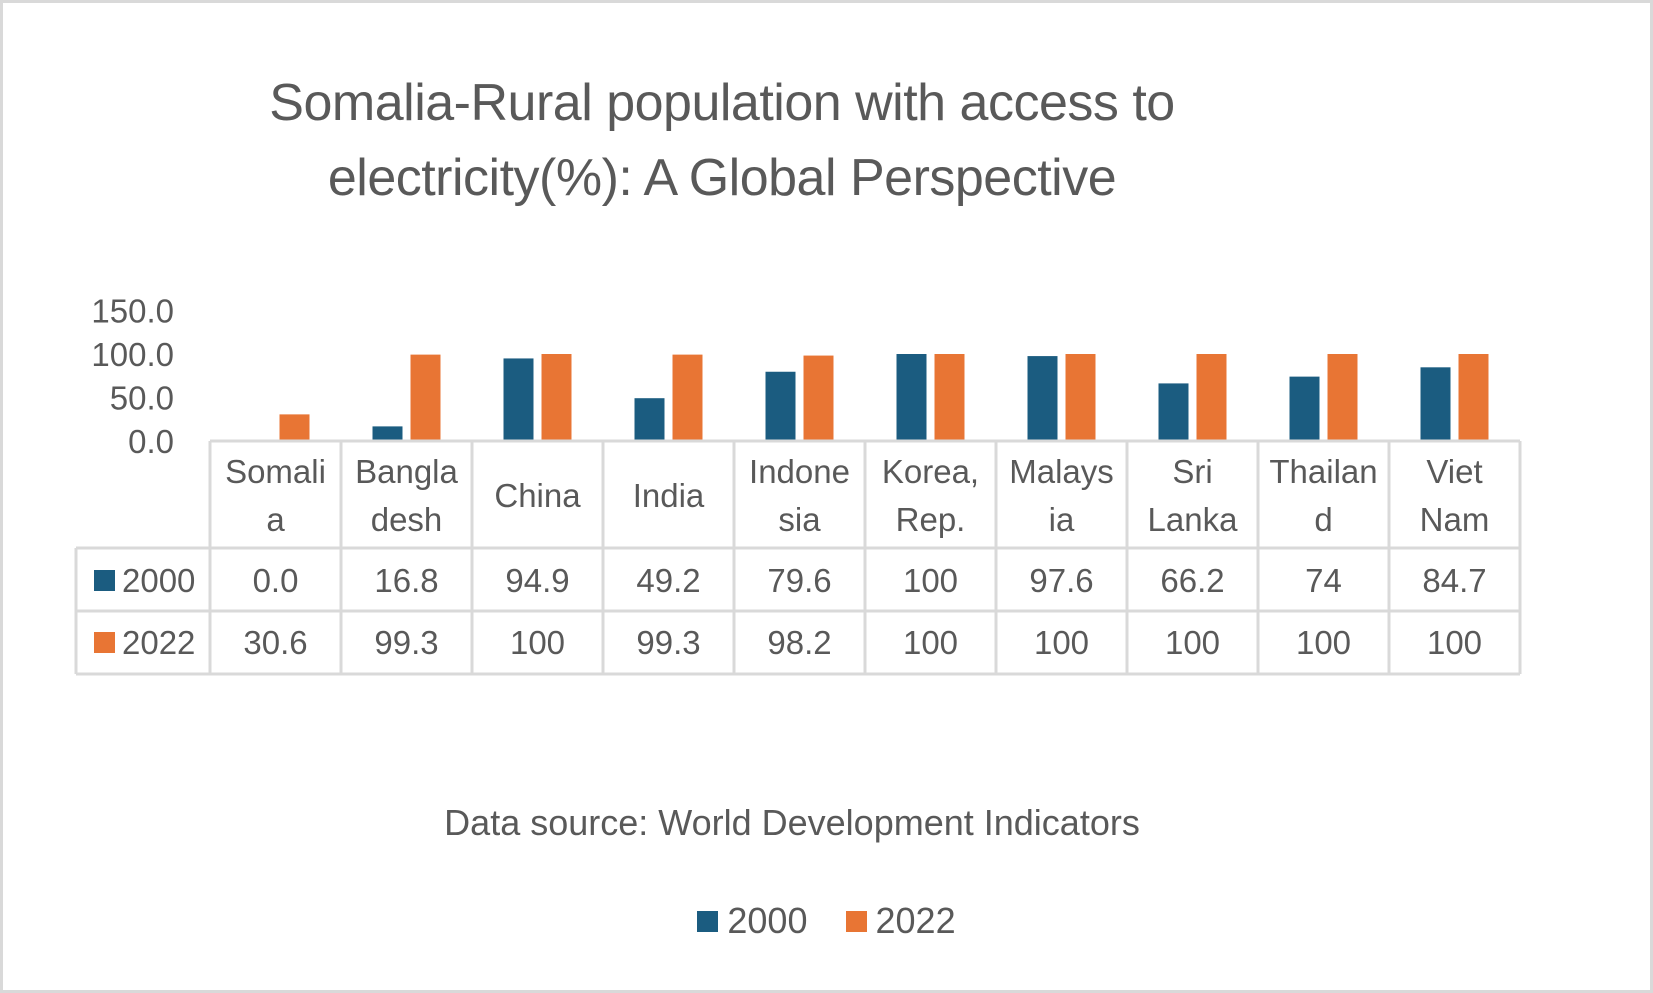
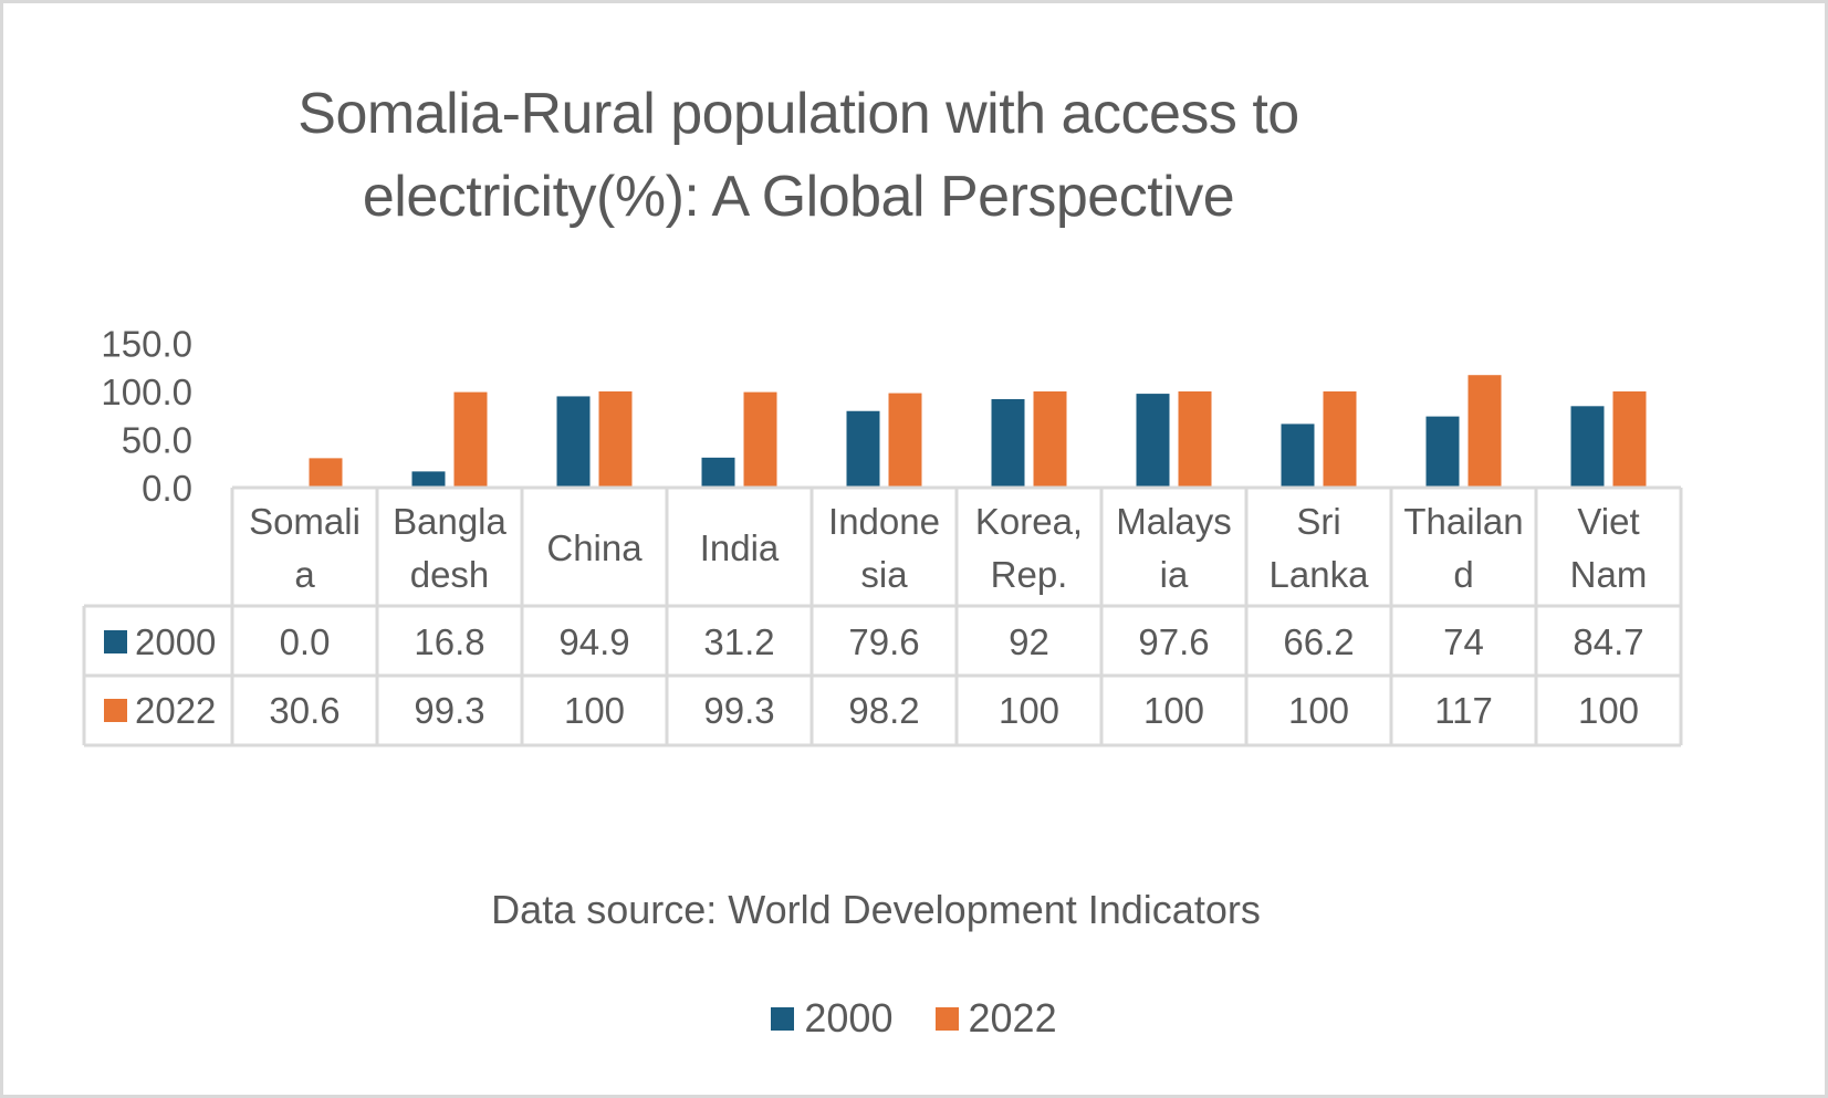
2000/India: 49.2 -> 31.2
2000/Korea, Rep.: 100 -> 92
2022/Thailand: 100 -> 117
